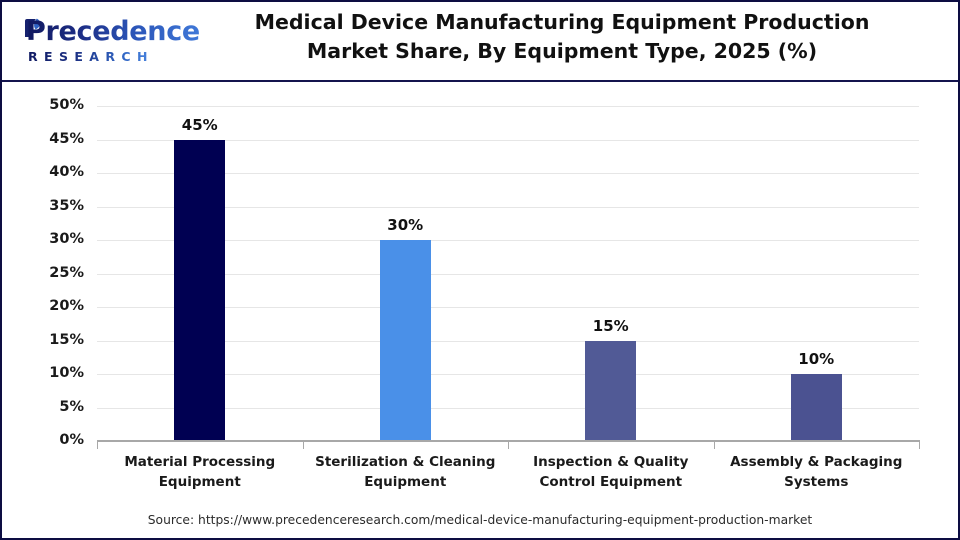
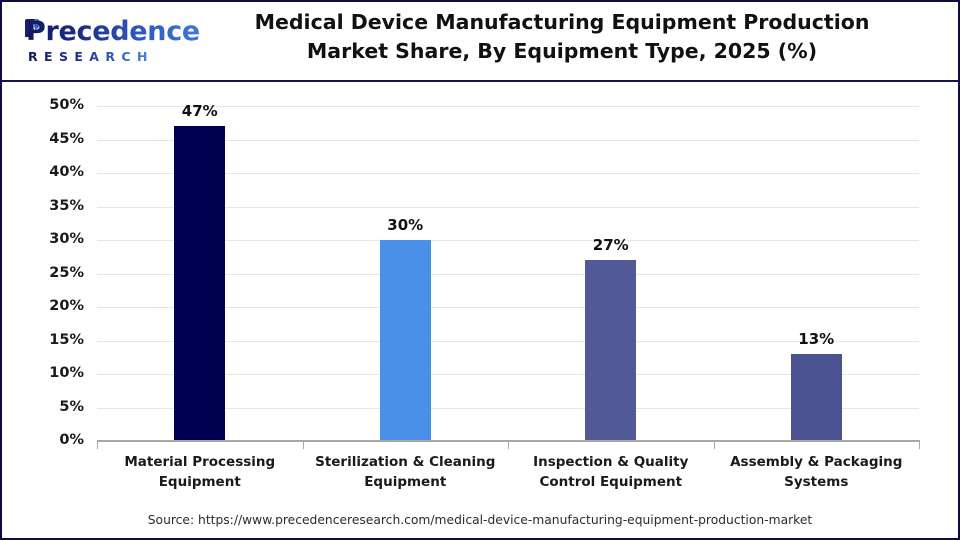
Material Processing Equipment: 45% -> 47%
Inspection & Quality Control Equipment: 15% -> 27%
Assembly & Packaging Systems: 10% -> 13%
